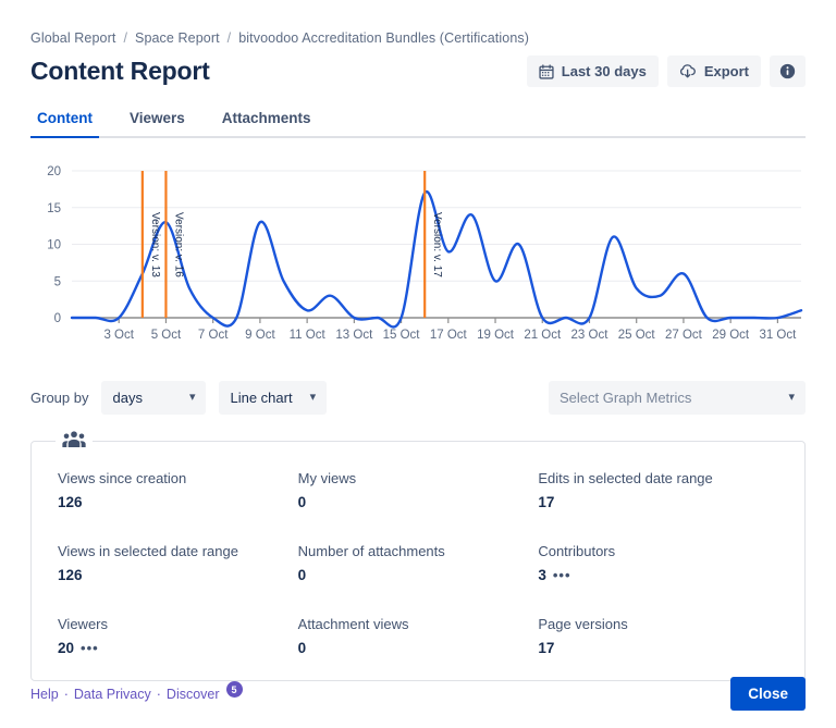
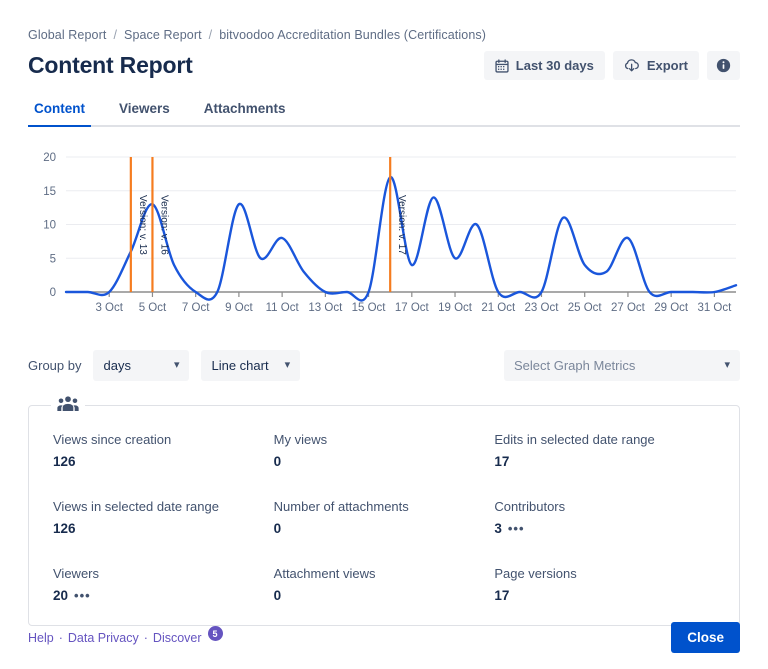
11 Oct: 1 -> 8
17 Oct: 9 -> 4
27 Oct: 6 -> 8
